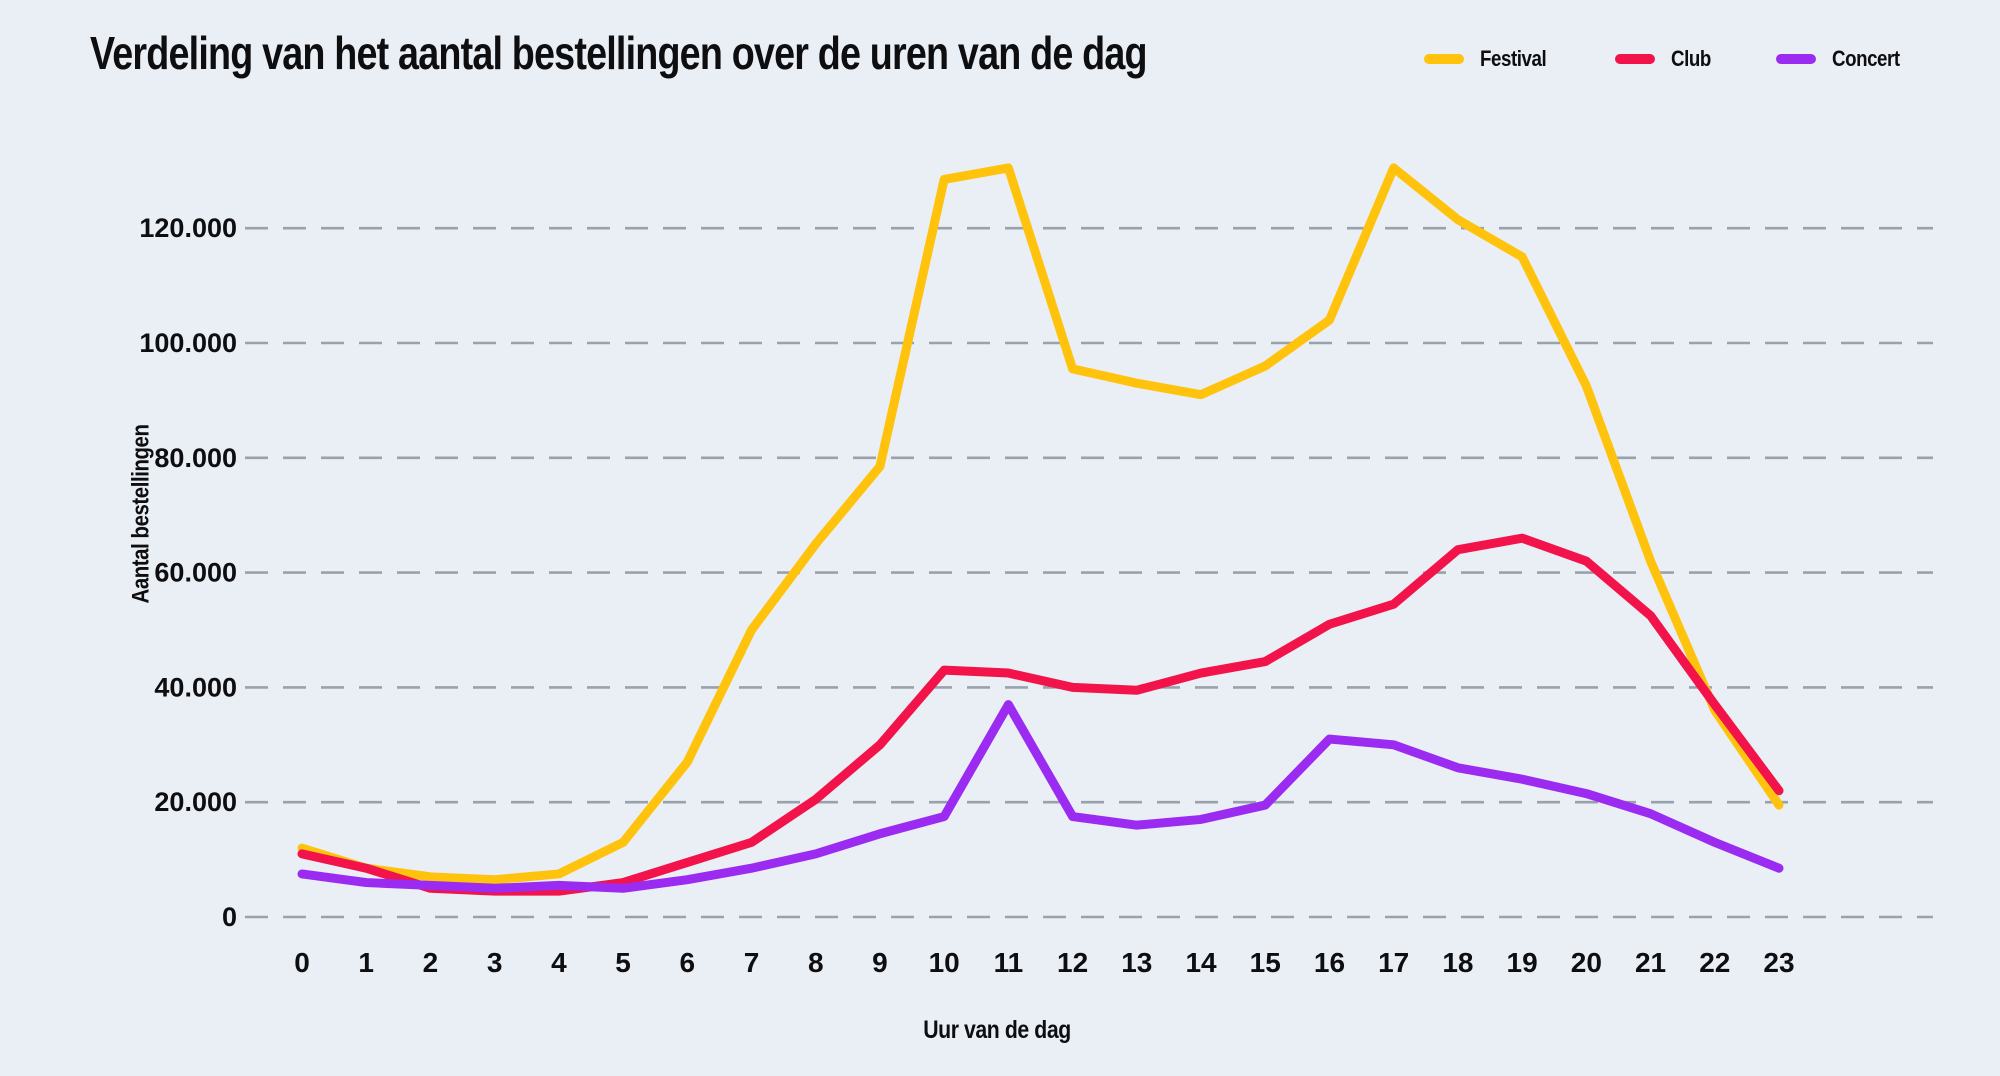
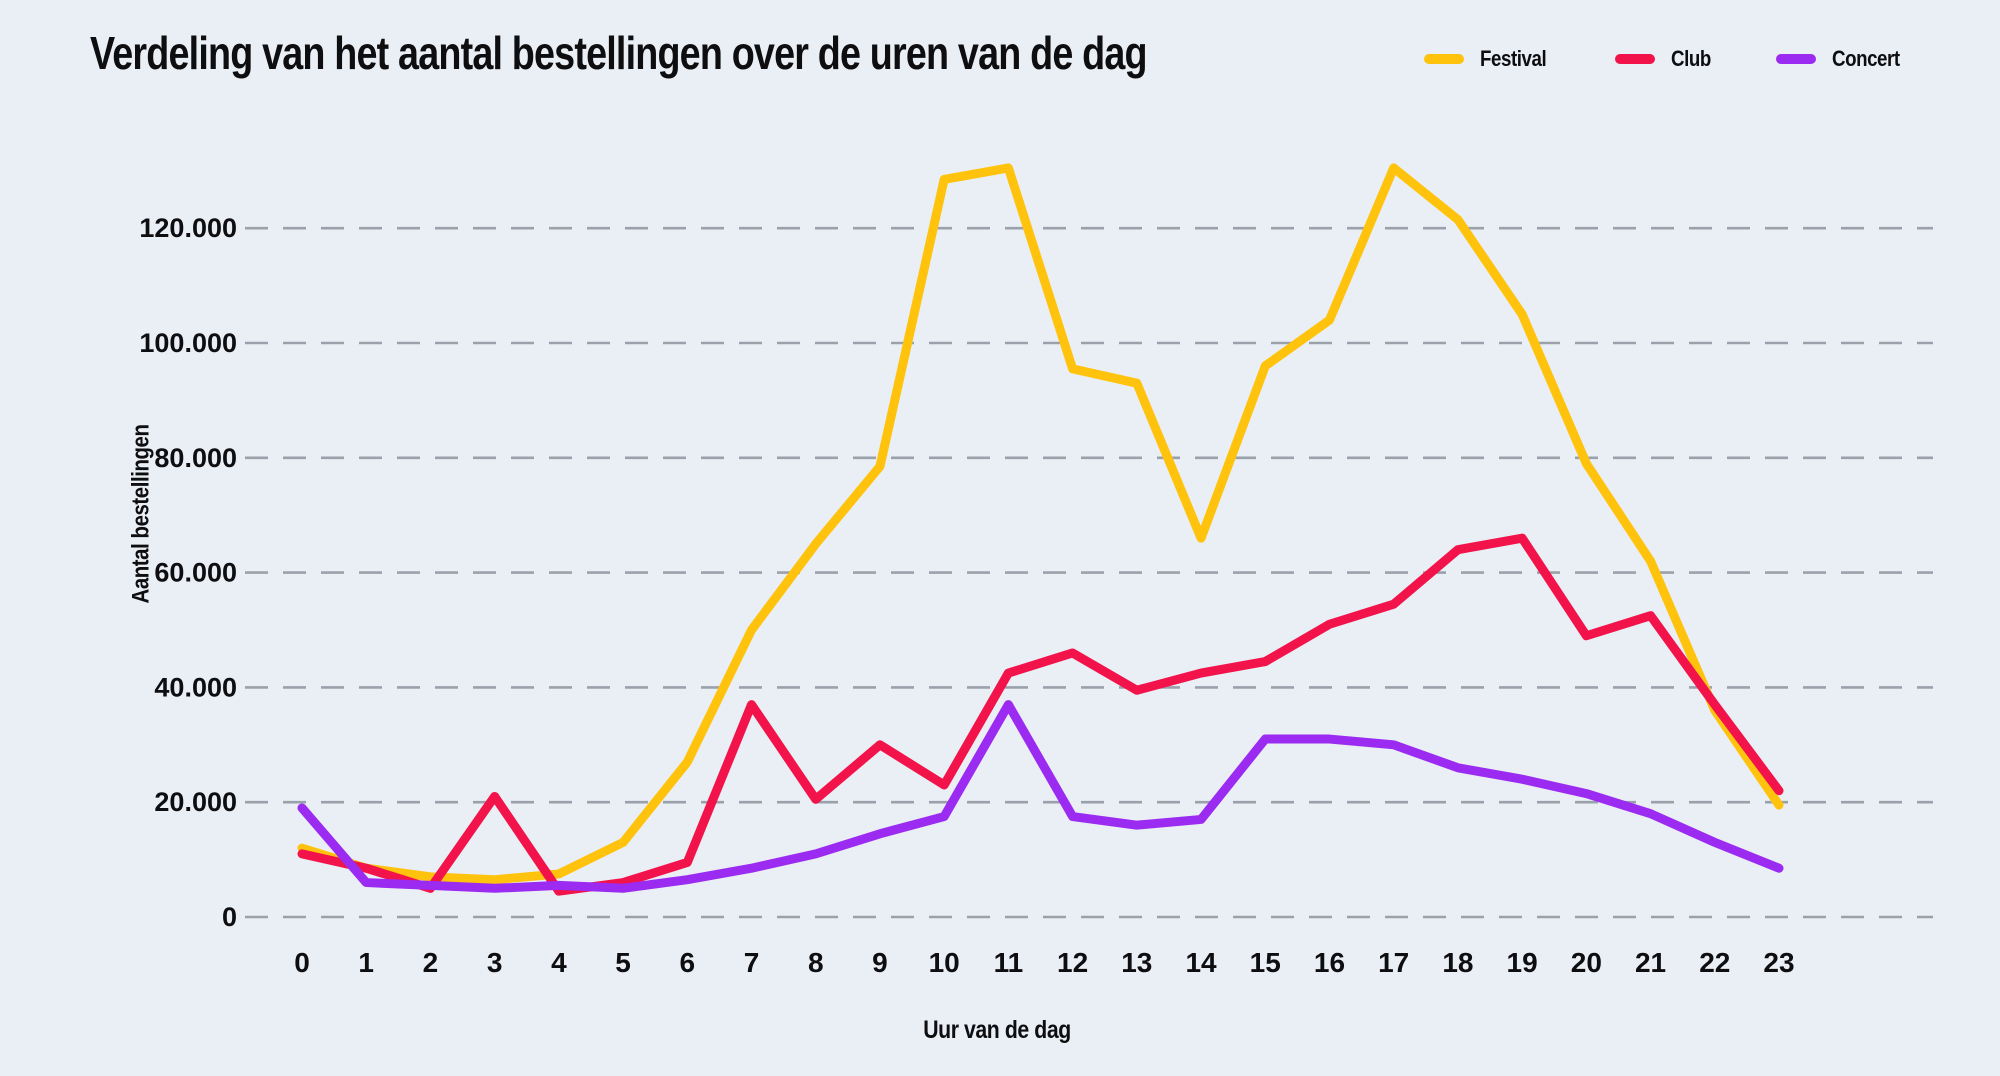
Concert/0: 8000 -> 19000
Club/3: 4000 -> 21000
Club/7: 13000 -> 37000
Club/10: 43000 -> 23000
Club/12: 40000 -> 46000
Festival/14: 91000 -> 66000
Concert/15: 20000 -> 31000
Festival/19: 115000 -> 105000
Festival/20: 92000 -> 79000
Club/20: 62000 -> 49000
